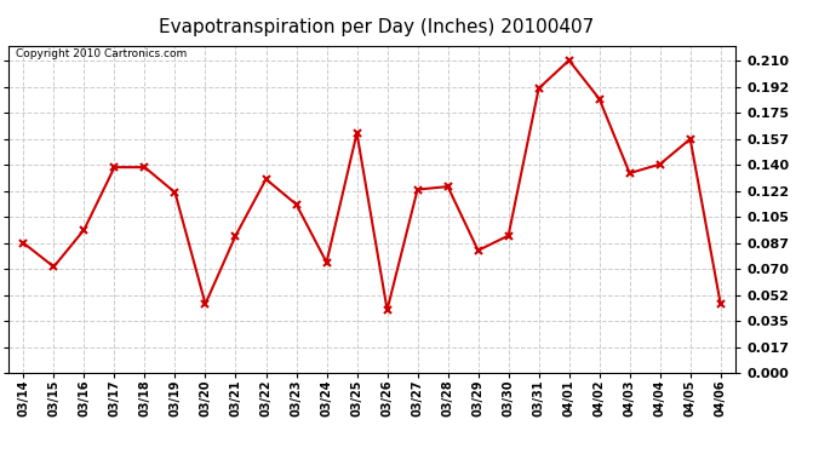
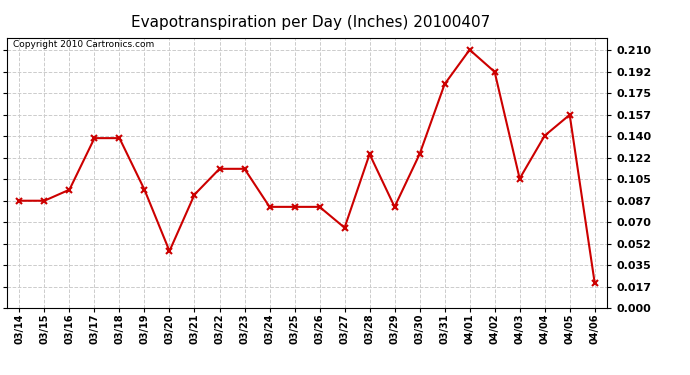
03/15: 0.071 -> 0.087
03/19: 0.121 -> 0.096
03/22: 0.130 -> 0.113
03/24: 0.074 -> 0.082
03/25: 0.161 -> 0.082
03/26: 0.042 -> 0.082
03/27: 0.123 -> 0.065
03/30: 0.092 -> 0.125
03/31: 0.191 -> 0.182
04/02: 0.184 -> 0.192
04/03: 0.134 -> 0.105
04/06: 0.046 -> 0.020
